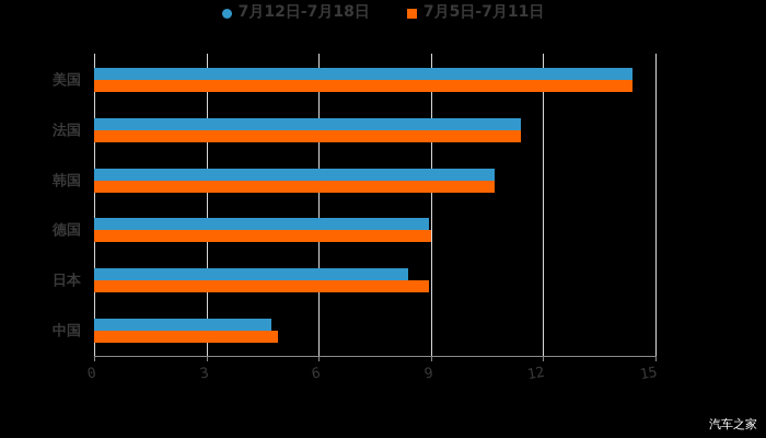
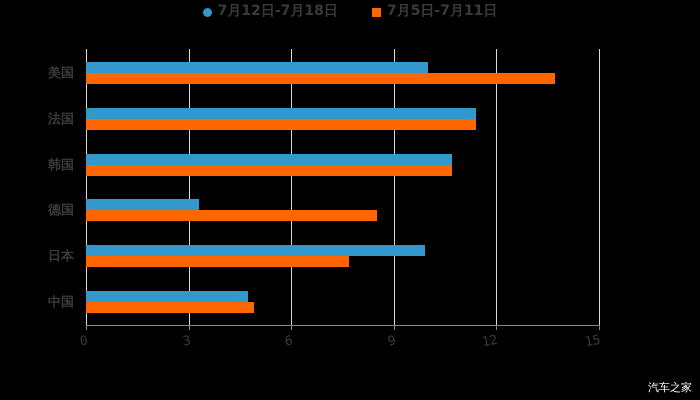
7月12日-7月18日/美国: 14.4 -> 10.0
7月5日-7月11日/美国: 14.4 -> 13.7
7月12日-7月18日/德国: 8.9 -> 3.3
7月5日-7月11日/德国: 9.0 -> 8.5
7月12日-7月18日/日本: 8.4 -> 9.9
7月5日-7月11日/日本: 8.9 -> 7.7
